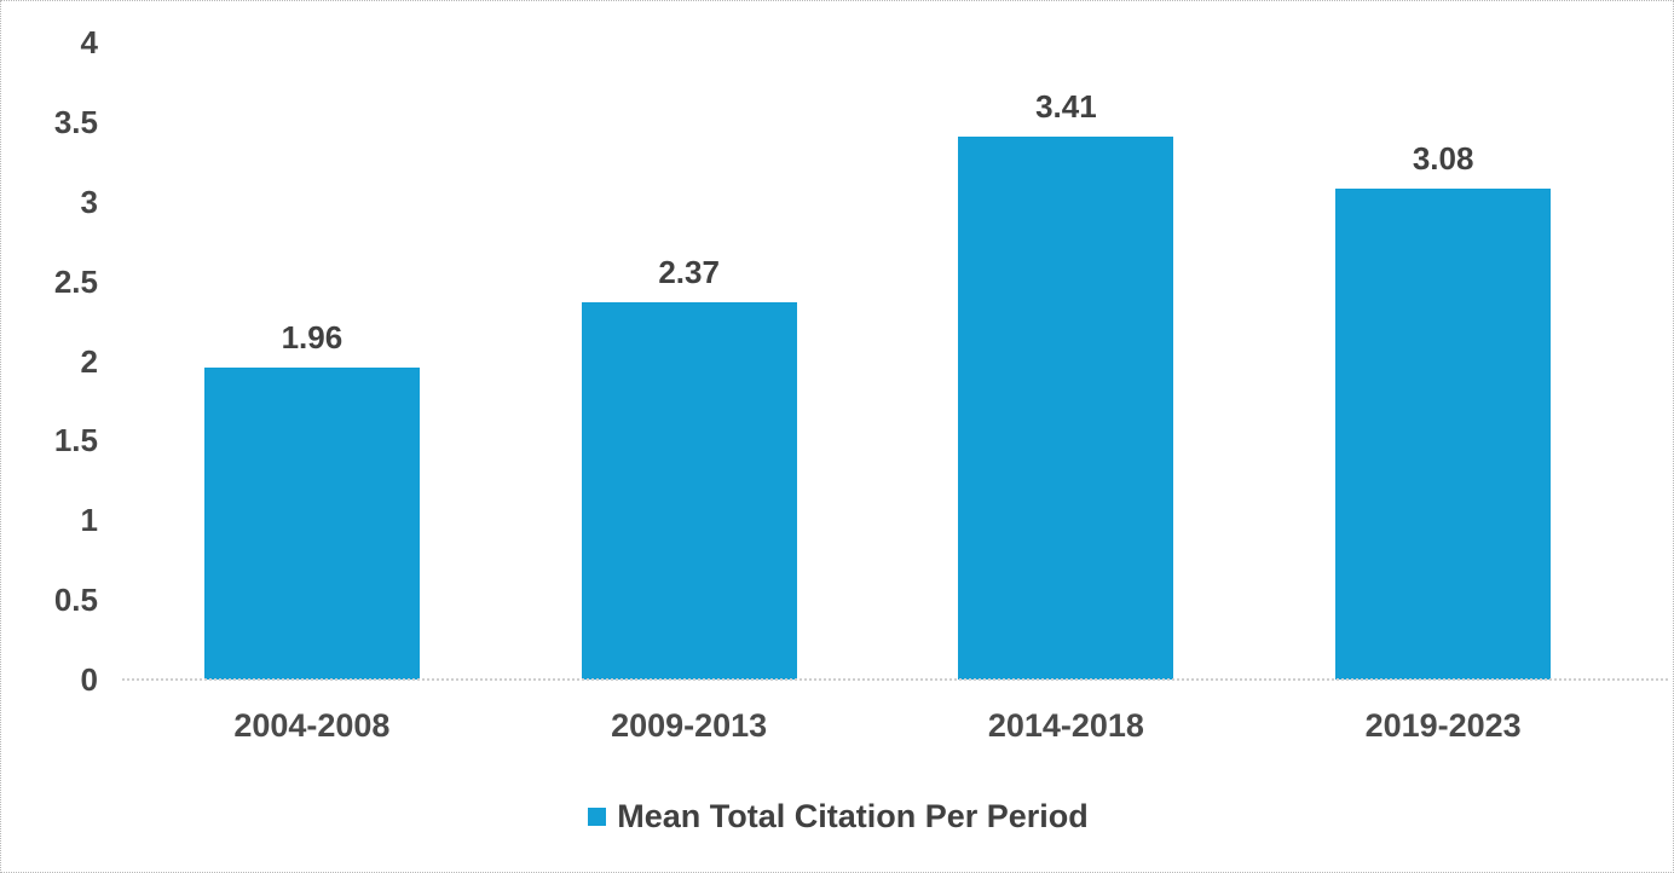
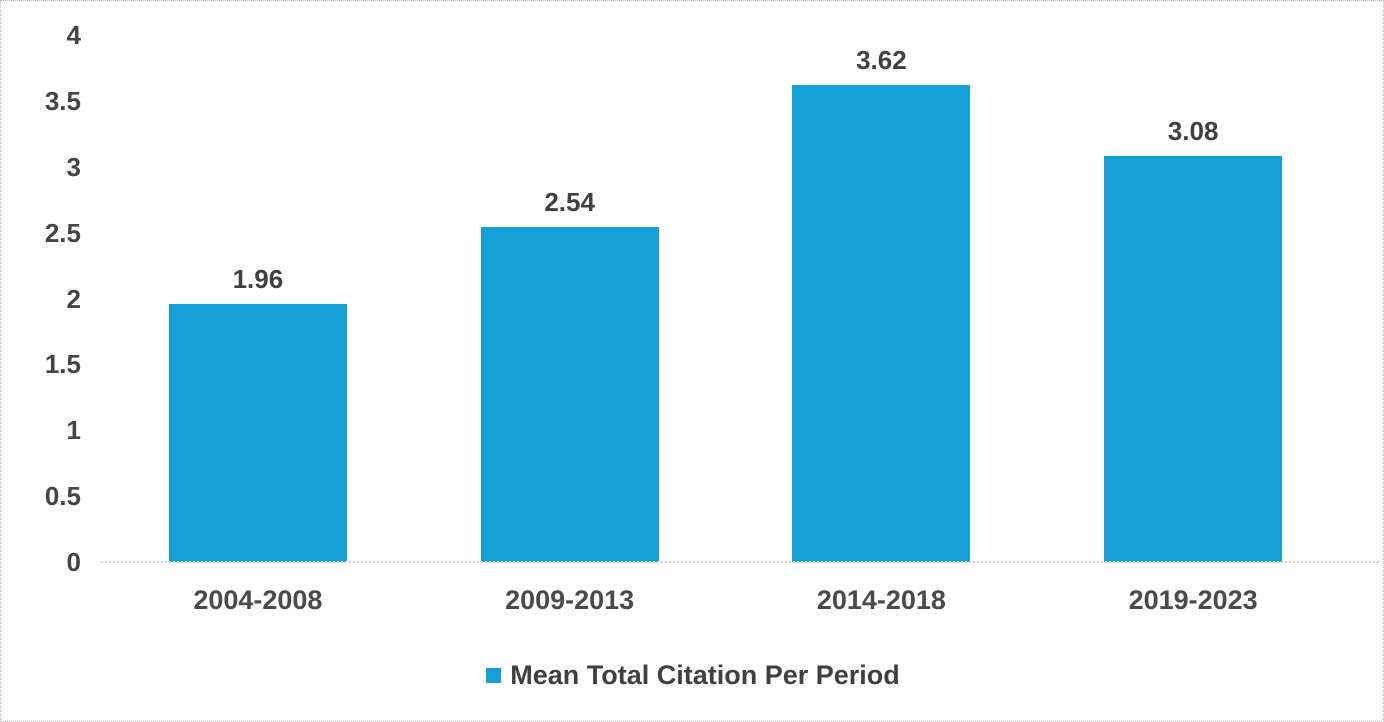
2009-2013: 2.37 -> 2.54
2014-2018: 3.41 -> 3.62
